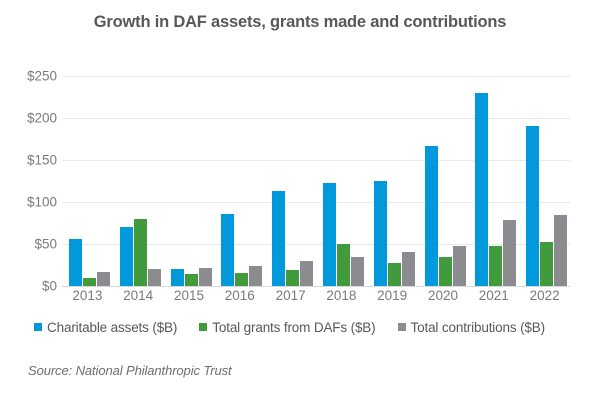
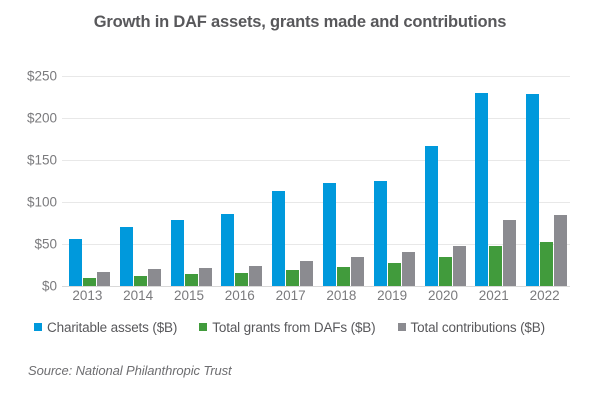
Total grants from DAFs ($B)/2014: $80 -> $10
Charitable assets ($B)/2015: $20 -> $80
Total grants from DAFs ($B)/2018: $50 -> $20
Charitable assets ($B)/2022: $190 -> $230
